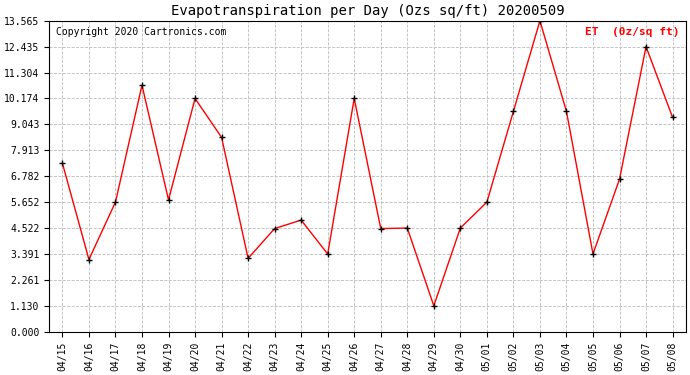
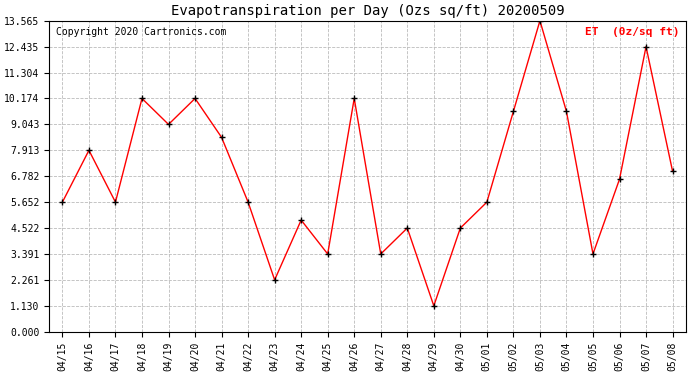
04/15: 7.35 -> 5.65
04/16: 3.15 -> 7.91
04/18: 10.75 -> 10.17
04/19: 5.75 -> 9.04
04/22: 3.20 -> 5.65
04/23: 4.50 -> 2.26
04/27: 4.50 -> 3.39
05/08: 9.35 -> 7.00
